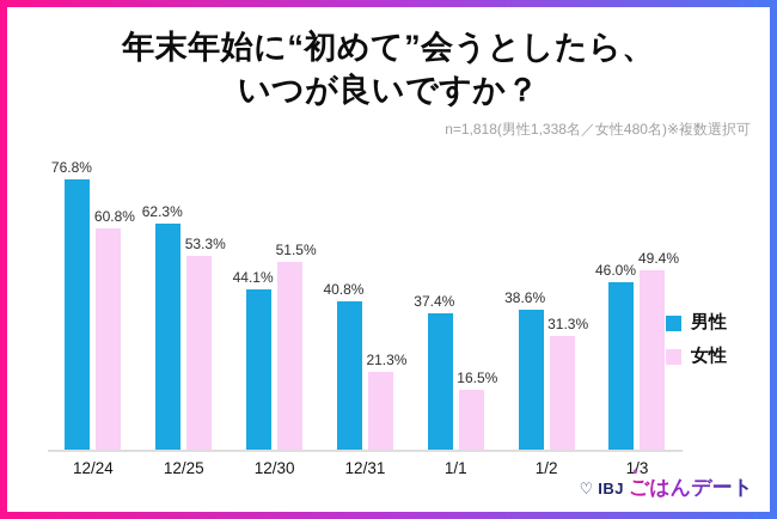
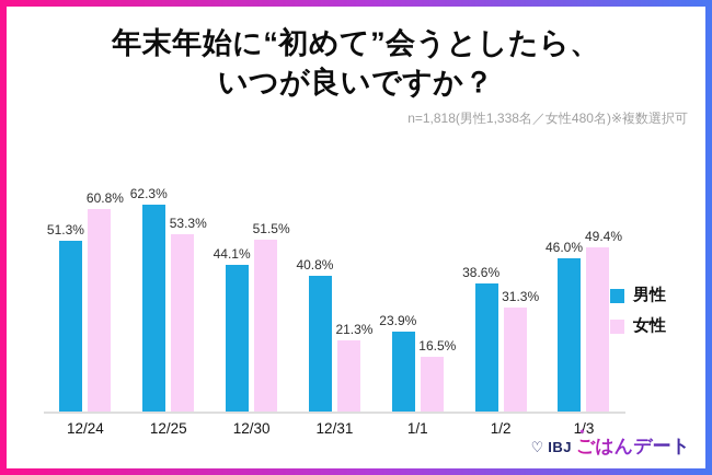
男性/12/24: 76.8% -> 51.3%
男性/1/1: 37.4% -> 23.9%
